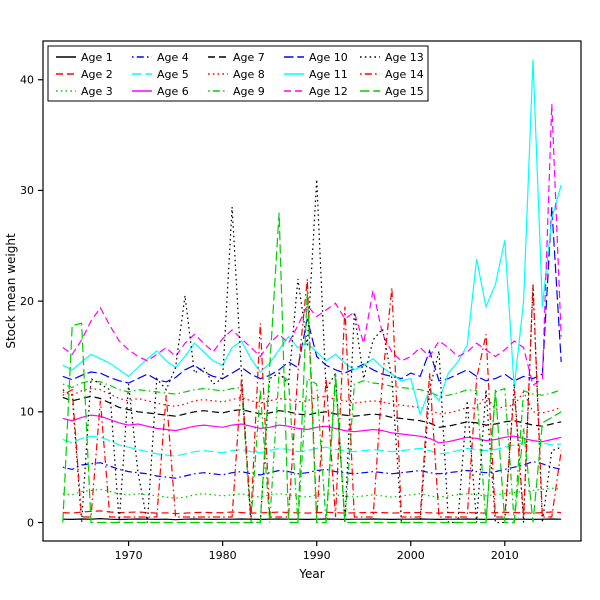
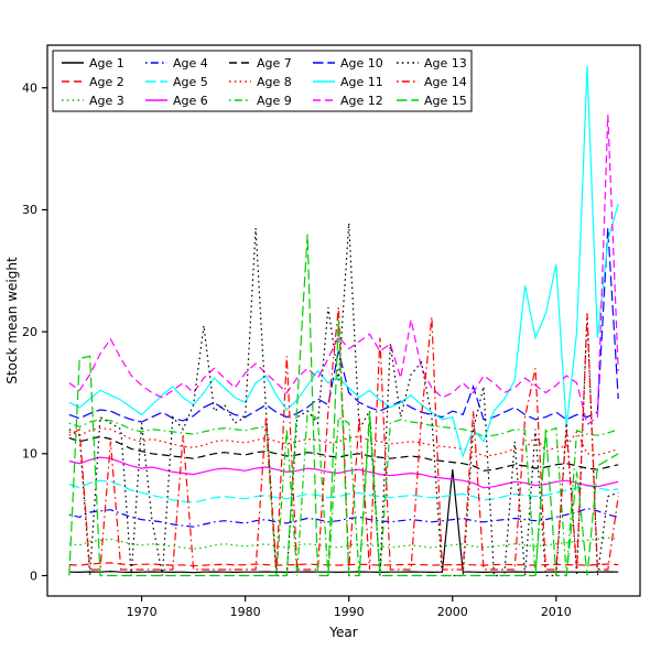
Age 13/1990: 31.0 -> 28.9
Age 1/2000: 0.3 -> 8.7
